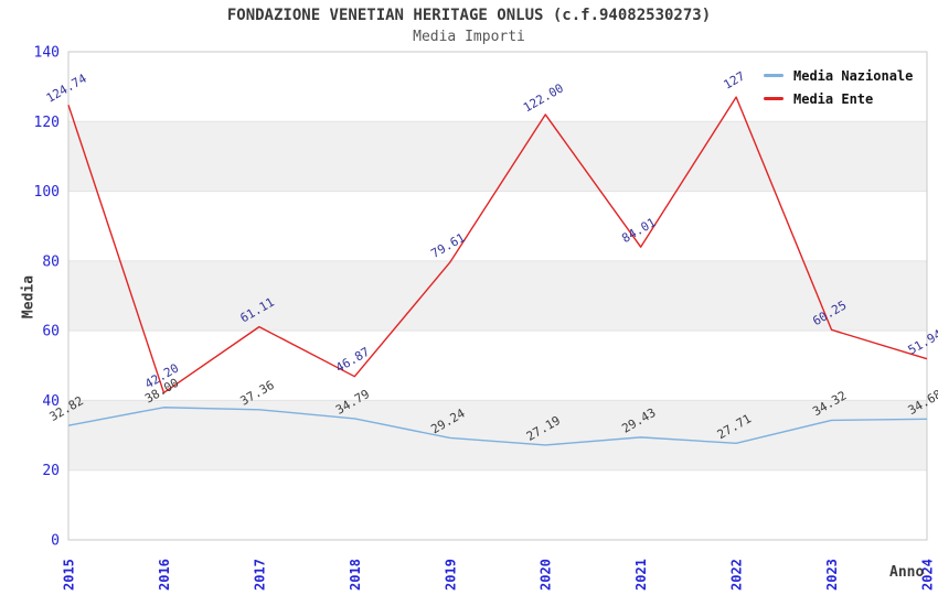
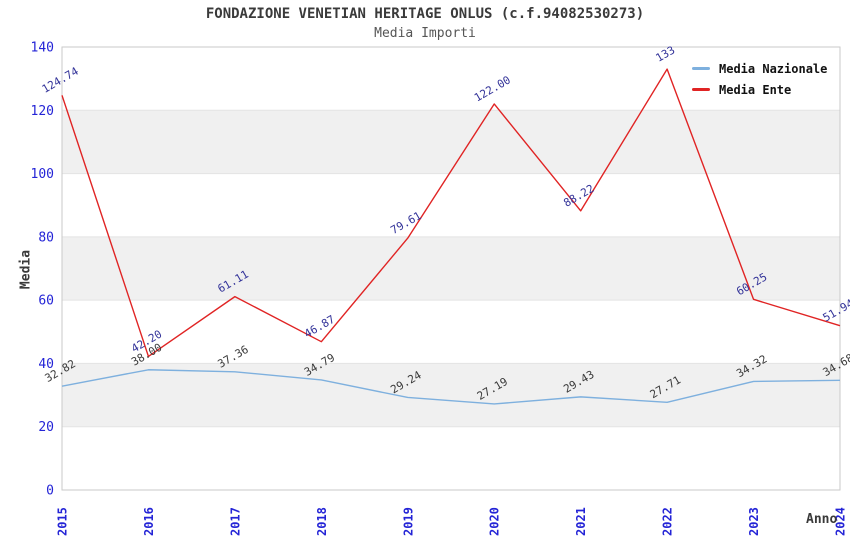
Media Ente/2021: 84.01 -> 88.22
Media Ente/2022: 127 -> 133
